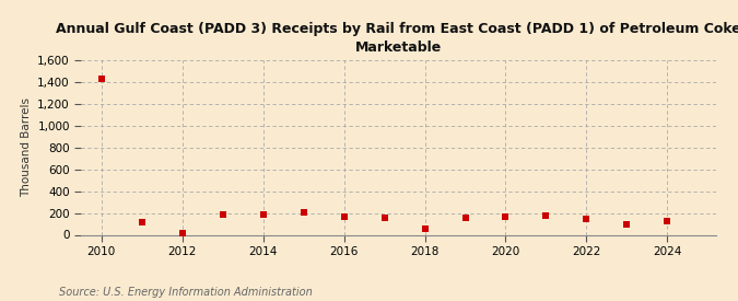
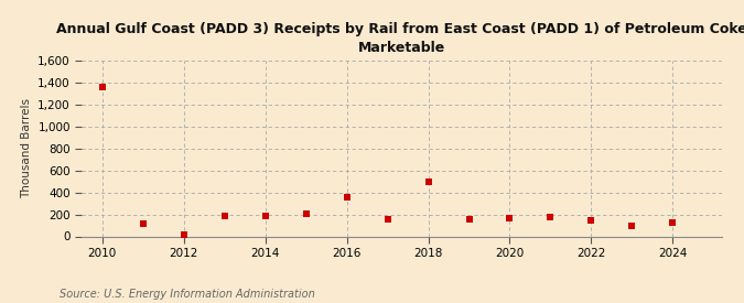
2010: 1,430 -> 1,360
2016: 160 -> 360
2018: 60 -> 500
